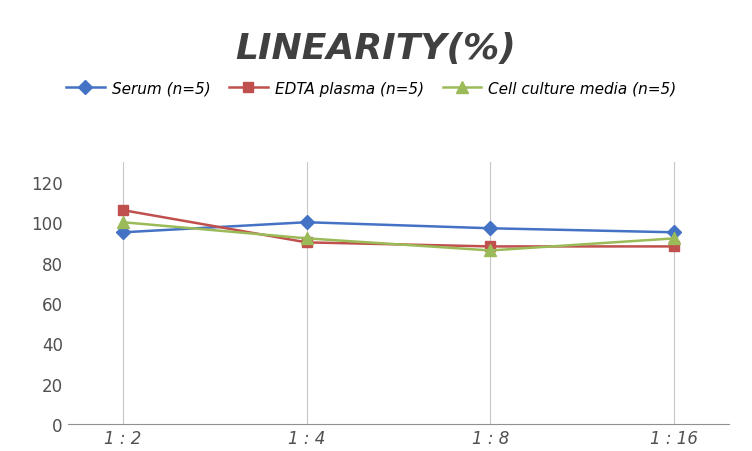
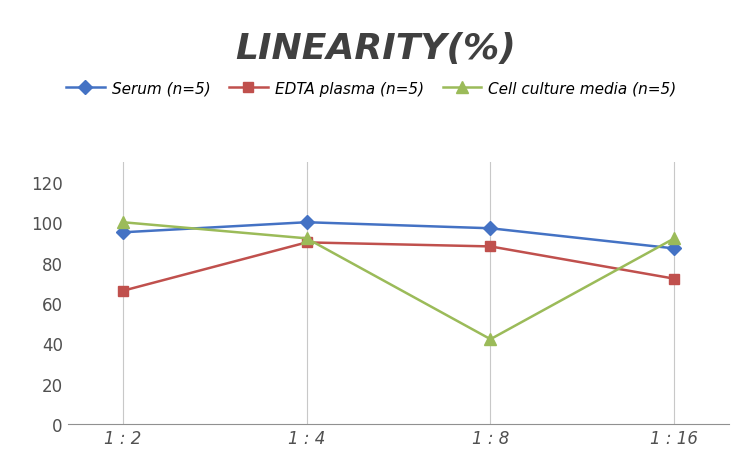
EDTA plasma (n=5)/1 : 2: 106 -> 66
Cell culture media (n=5)/1 : 8: 86 -> 42
Serum (n=5)/1 : 16: 95 -> 87
EDTA plasma (n=5)/1 : 16: 88 -> 72
